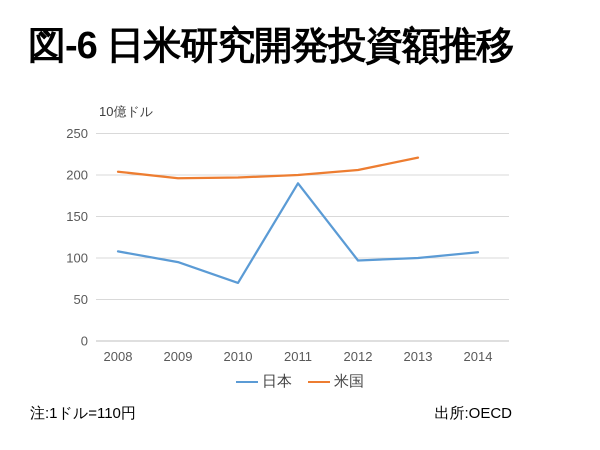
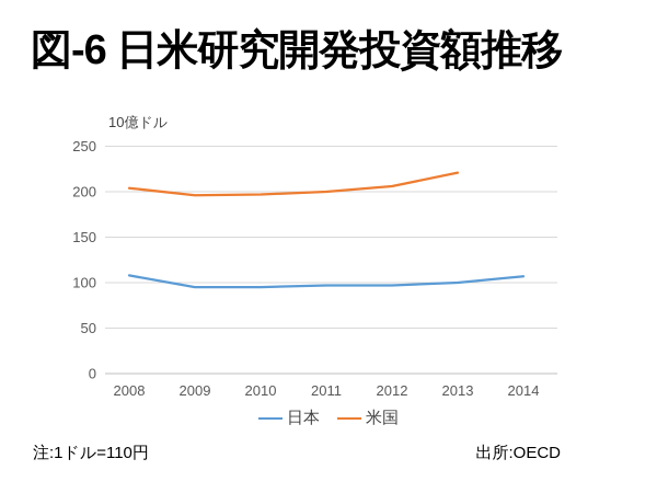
日本/2010: 70 -> 100
日本/2011: 190 -> 100
